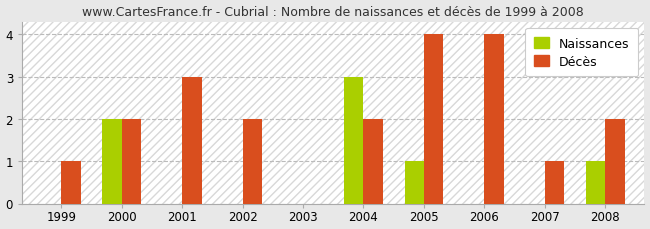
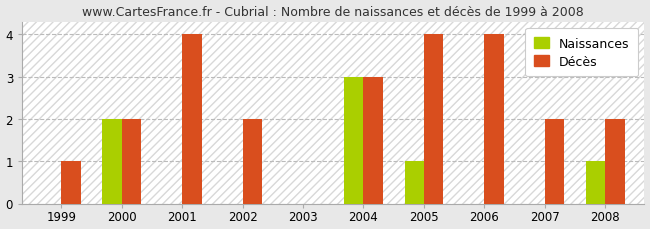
Décès/2001: 3 -> 4
Décès/2004: 2 -> 3
Décès/2007: 1 -> 2
